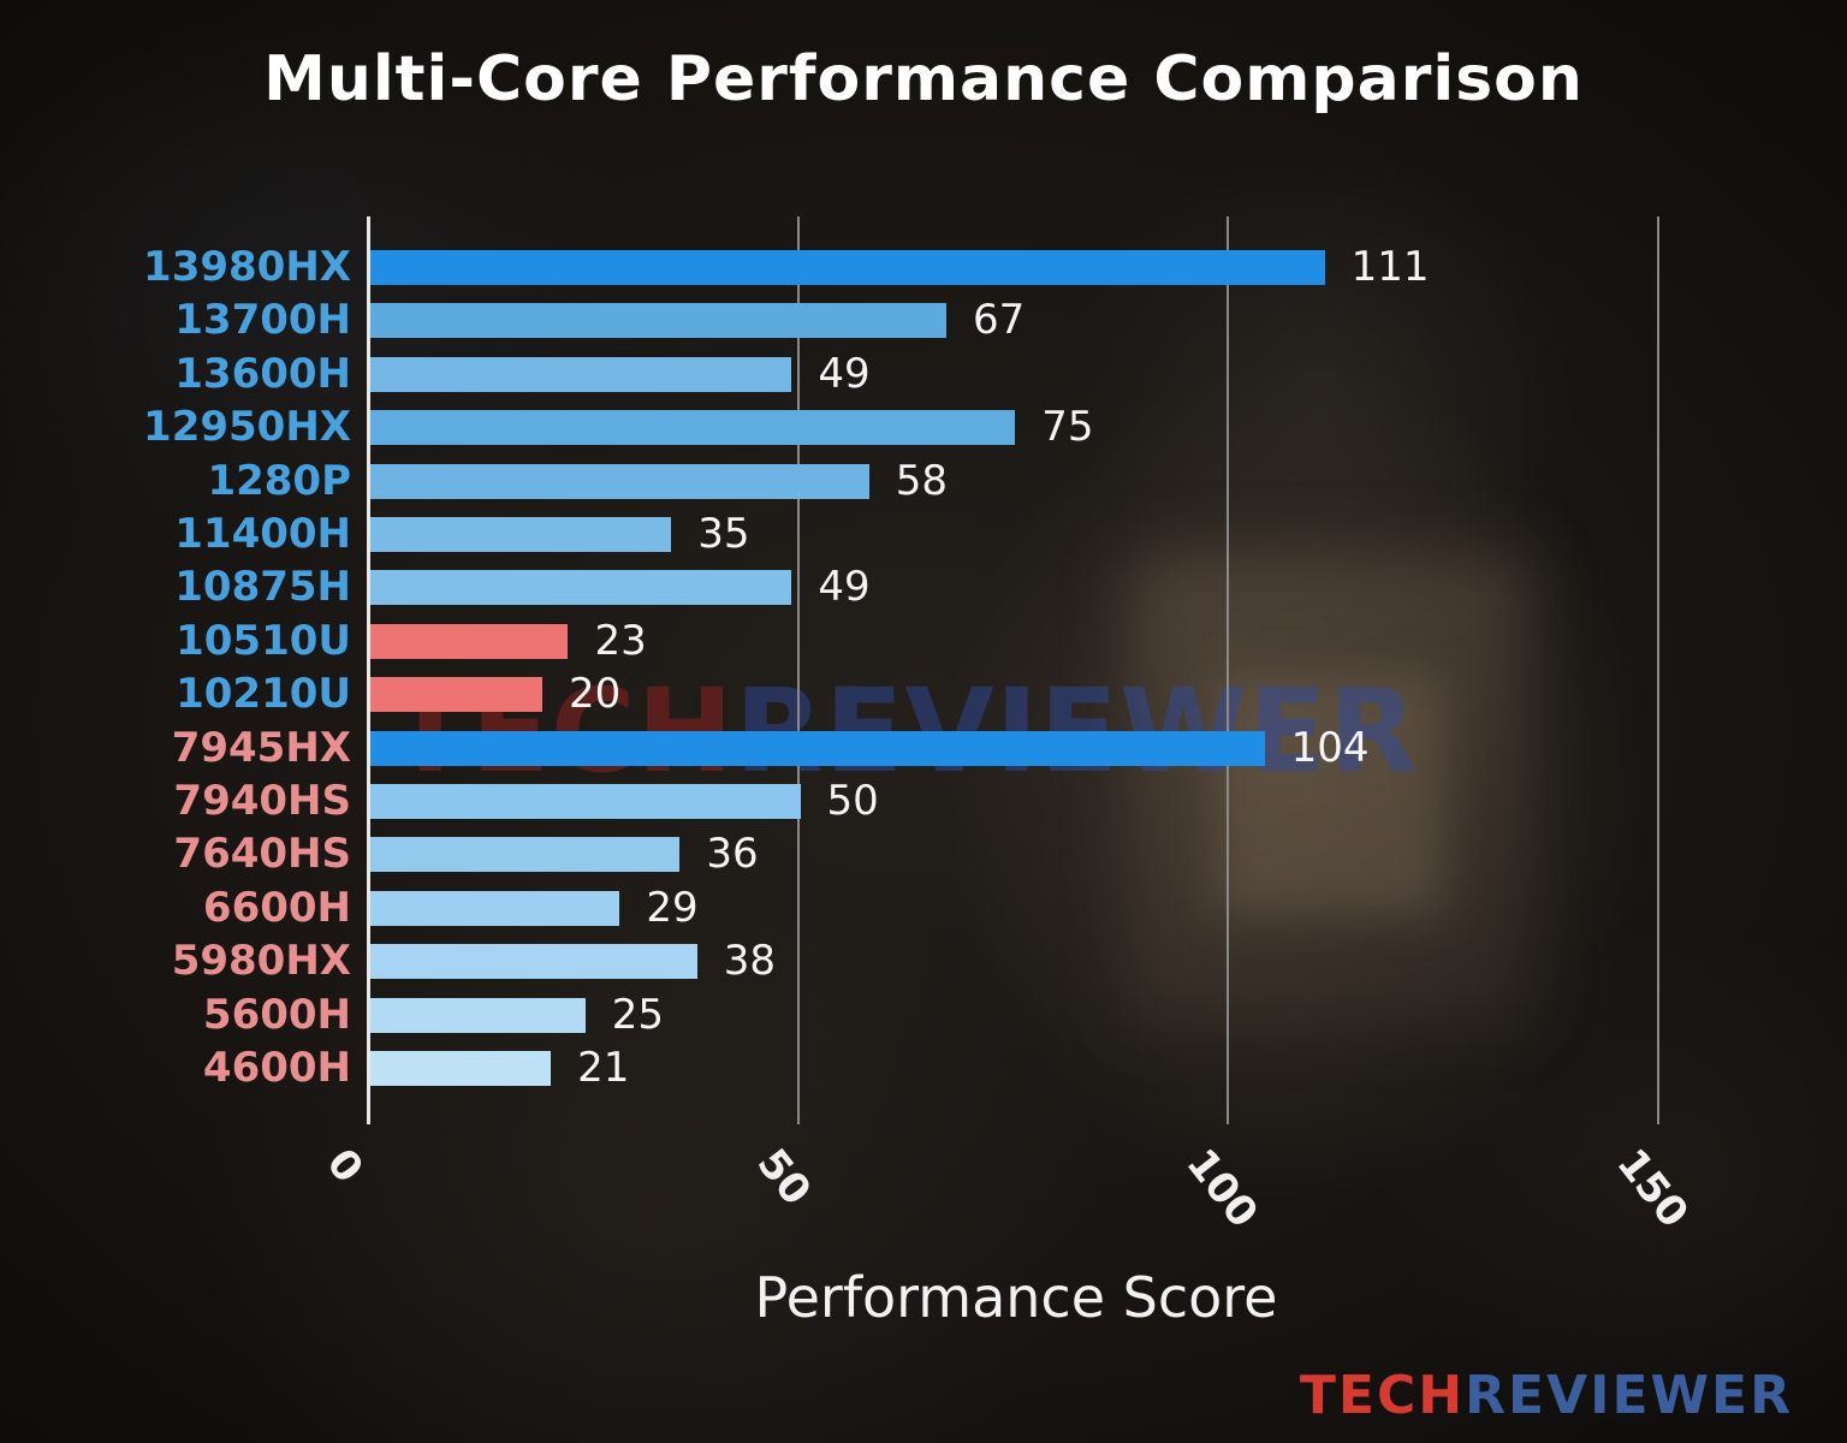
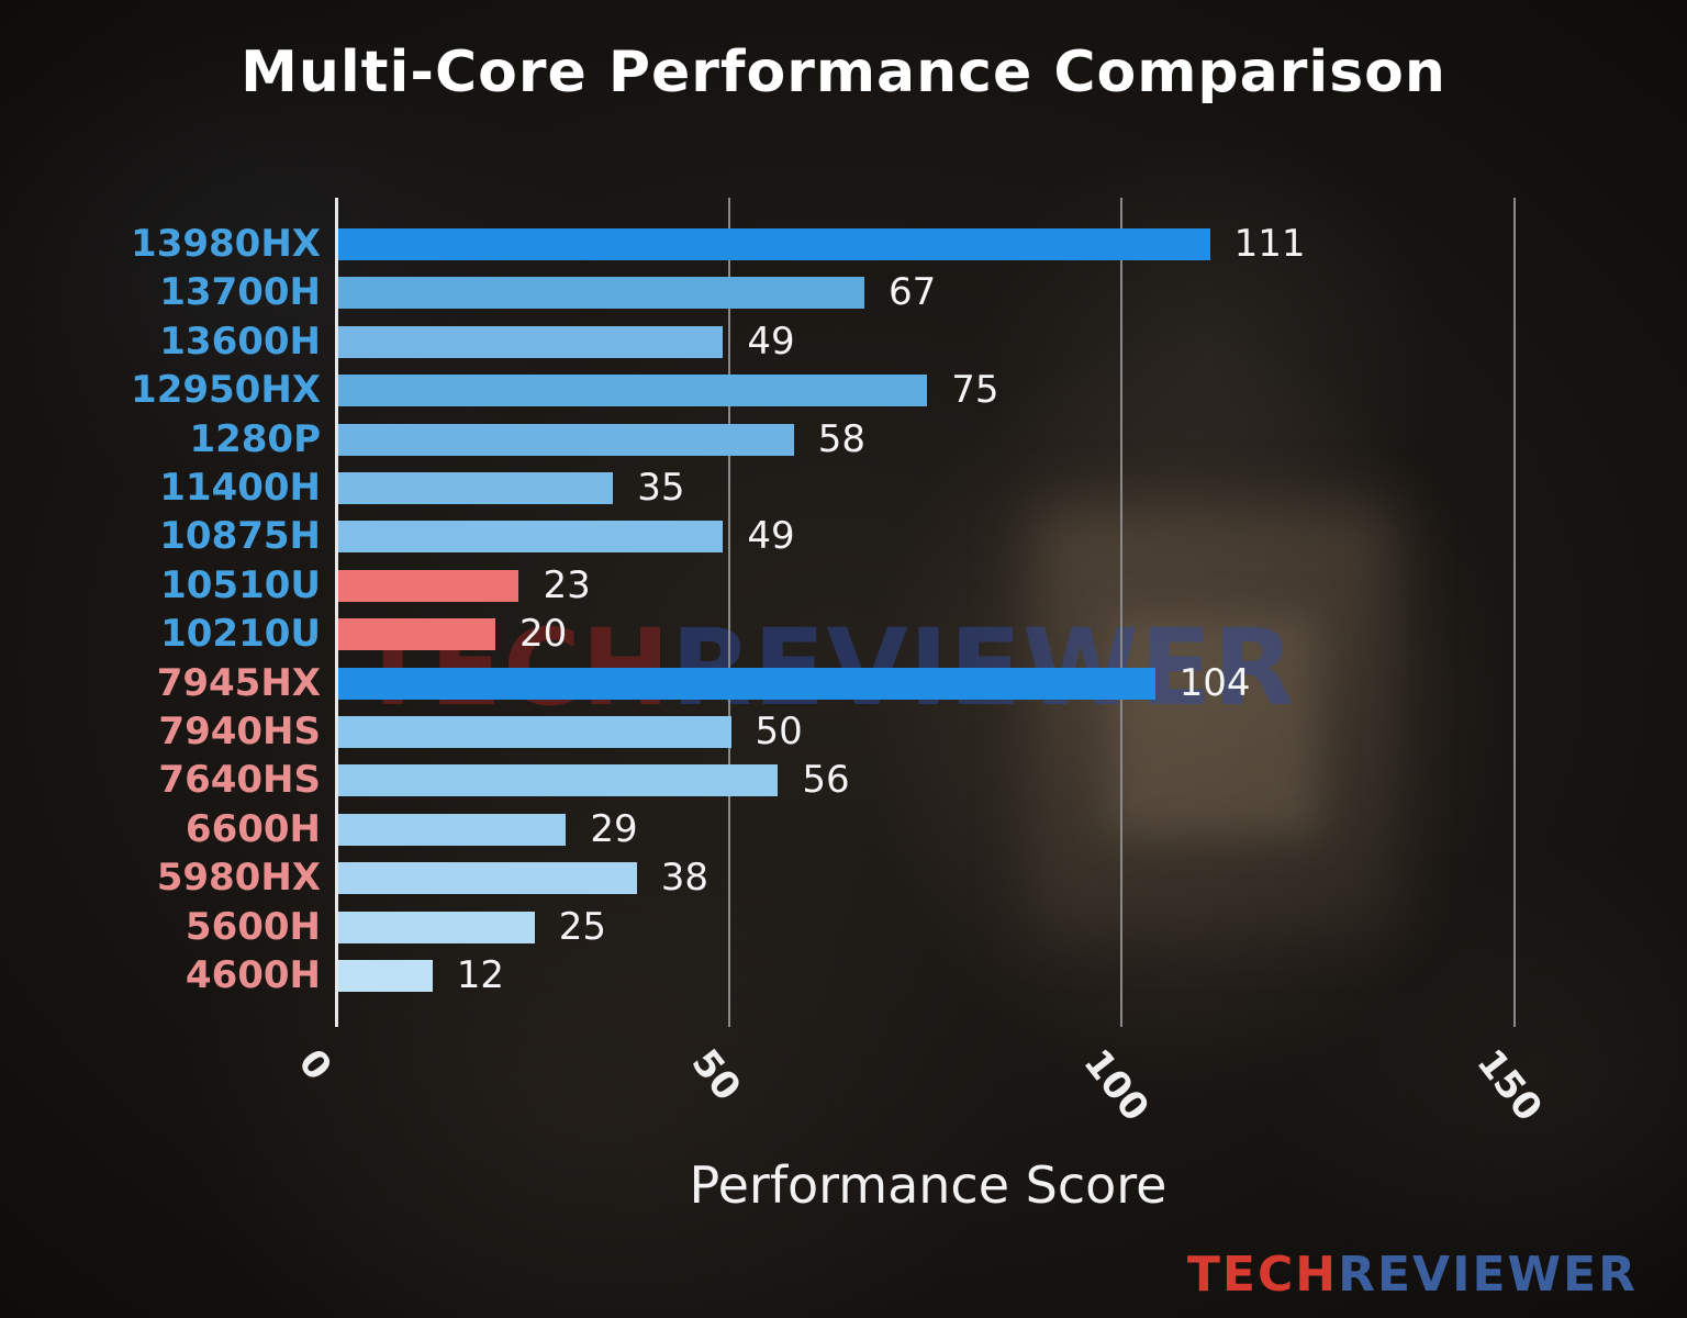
7640HS: 36 -> 56
4600H: 21 -> 12
